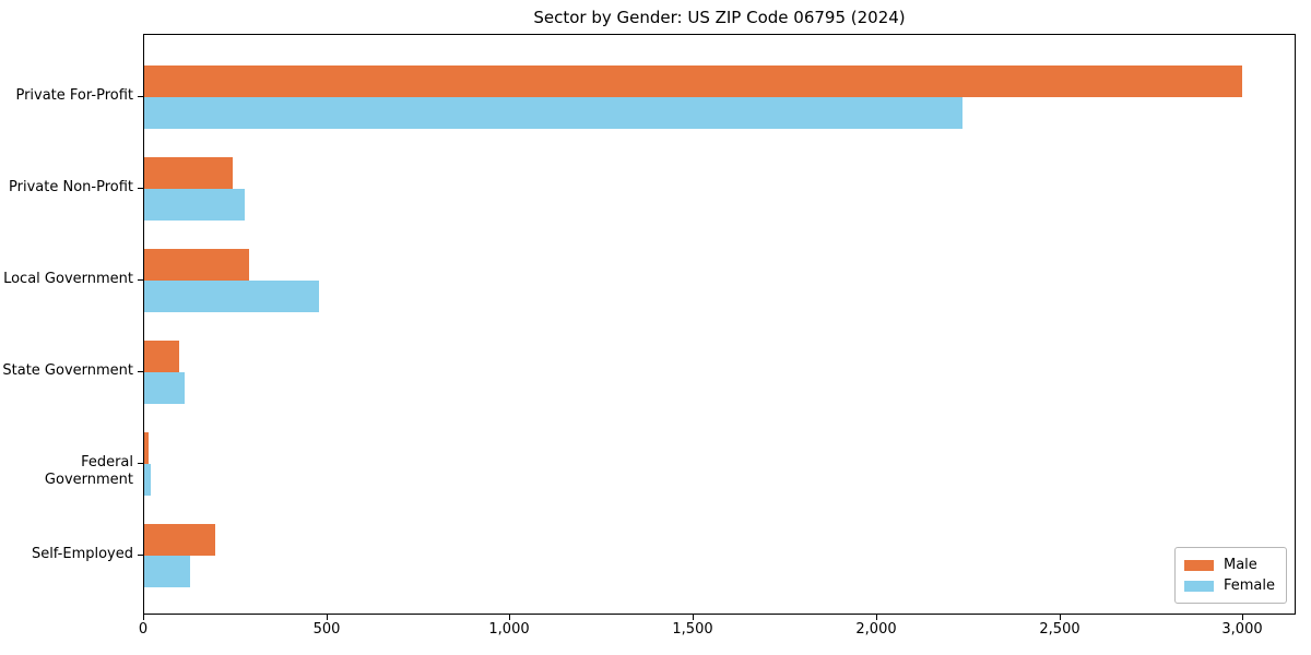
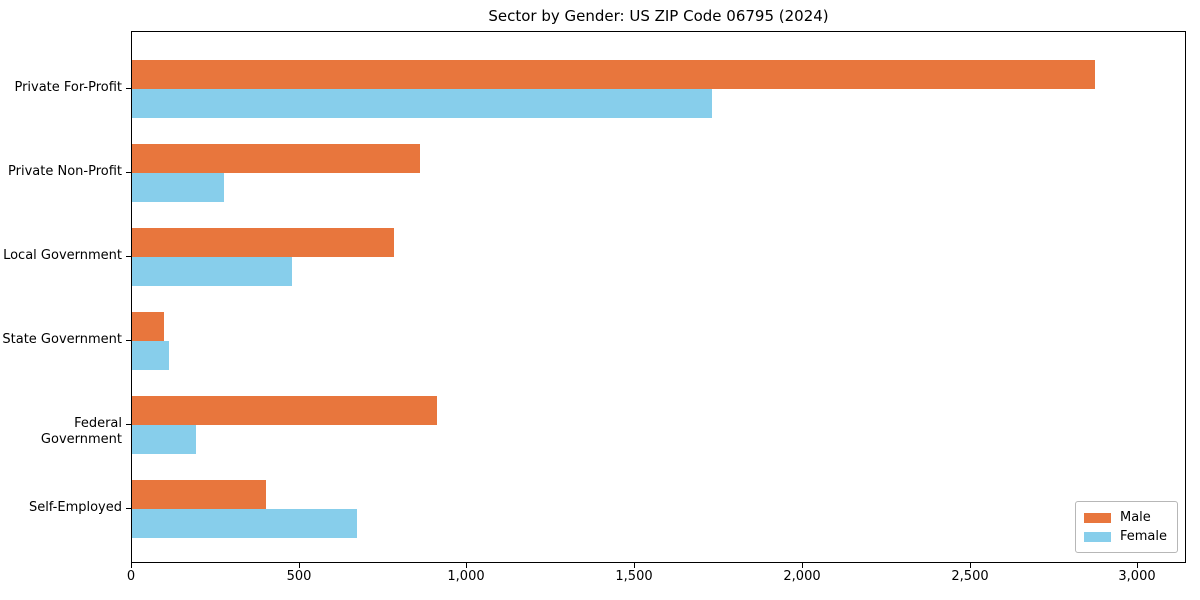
Male/Private For-Profit: 3000 -> 2870
Female/Private For-Profit: 2230 -> 1730
Male/Private Non-Profit: 240 -> 860
Male/Local Government: 290 -> 780
Male/Federal Government: 10 -> 910
Female/Federal Government: 20 -> 190
Male/Self-Employed: 190 -> 400
Female/Self-Employed: 120 -> 670
